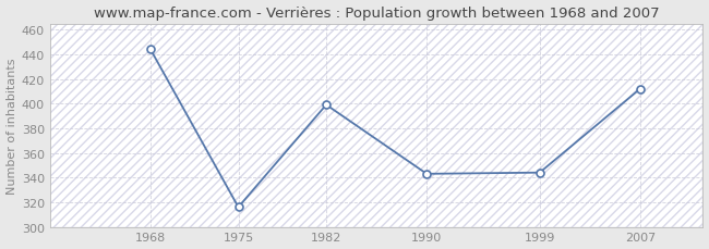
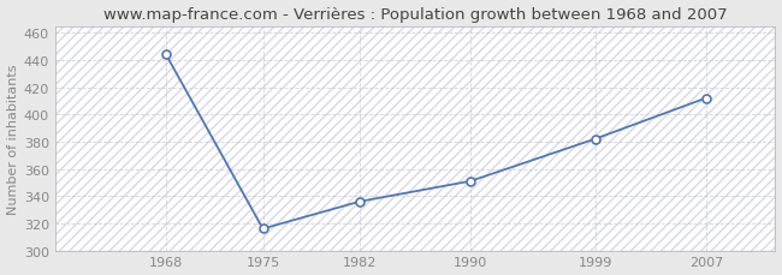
1982: 399 -> 336
1990: 343 -> 351
1999: 344 -> 382
